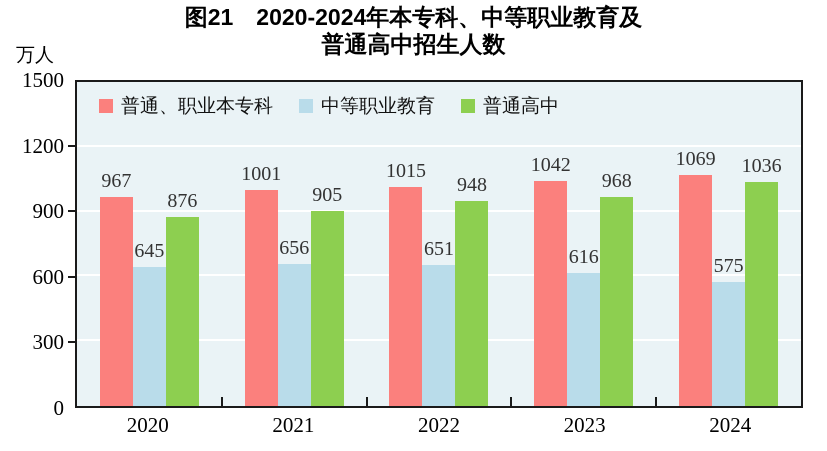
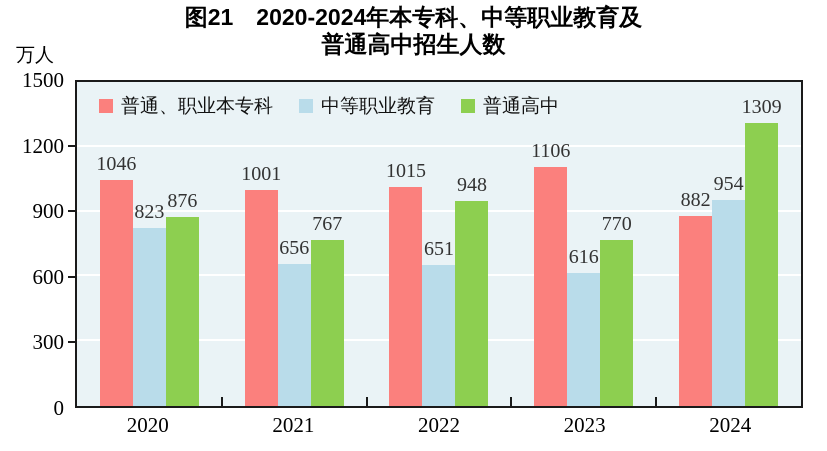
普通、职业本专科/2020: 967 -> 1046
中等职业教育/2020: 645 -> 823
普通高中/2021: 905 -> 767
普通、职业本专科/2023: 1042 -> 1106
普通高中/2023: 968 -> 770
普通、职业本专科/2024: 1069 -> 882
中等职业教育/2024: 575 -> 954
普通高中/2024: 1036 -> 1309
